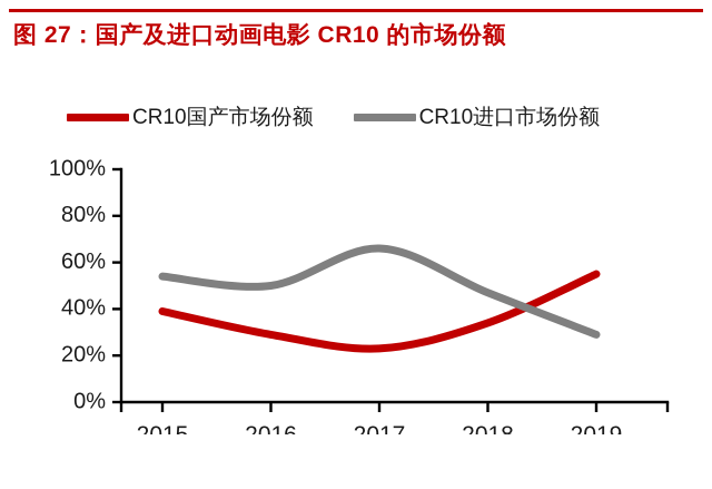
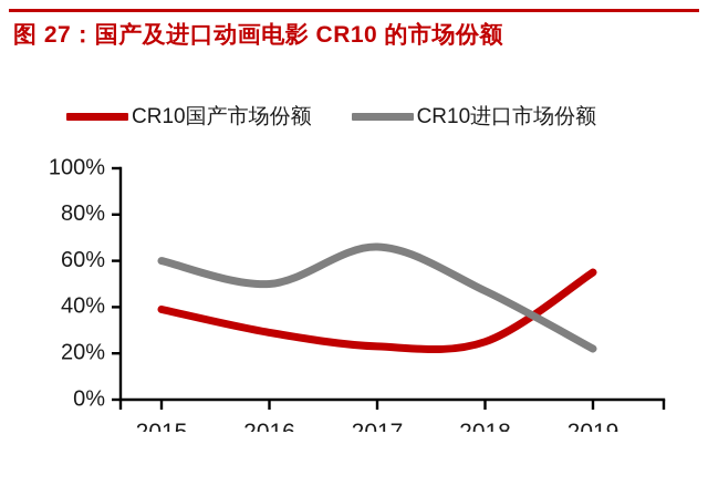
CR10进口市场份额/2015: 54% -> 60%
CR10国产市场份额/2018: 34% -> 25%
CR10进口市场份额/2019: 29% -> 22%
